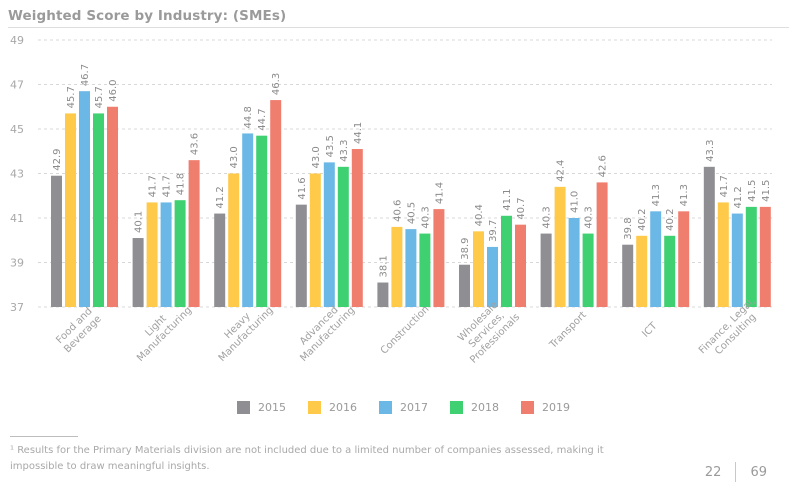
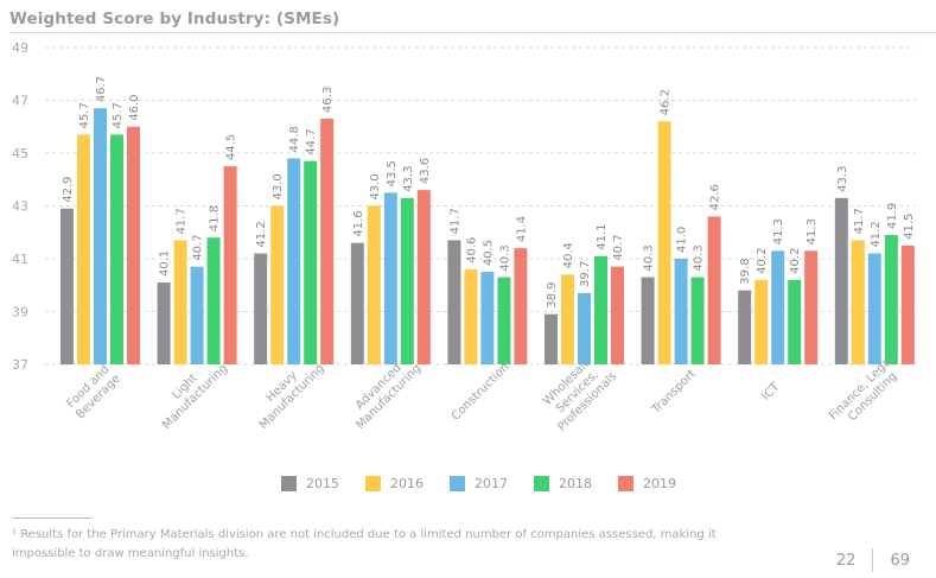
2017/Light Manufacturing: 41.7 -> 40.7
2019/Light Manufacturing: 43.6 -> 44.5
2019/Advanced Manufacturing: 44.1 -> 43.6
2015/Construction: 38.1 -> 41.7
2016/Transport: 42.4 -> 46.2
2018/Finance, Legal, Consulting: 41.5 -> 41.9
